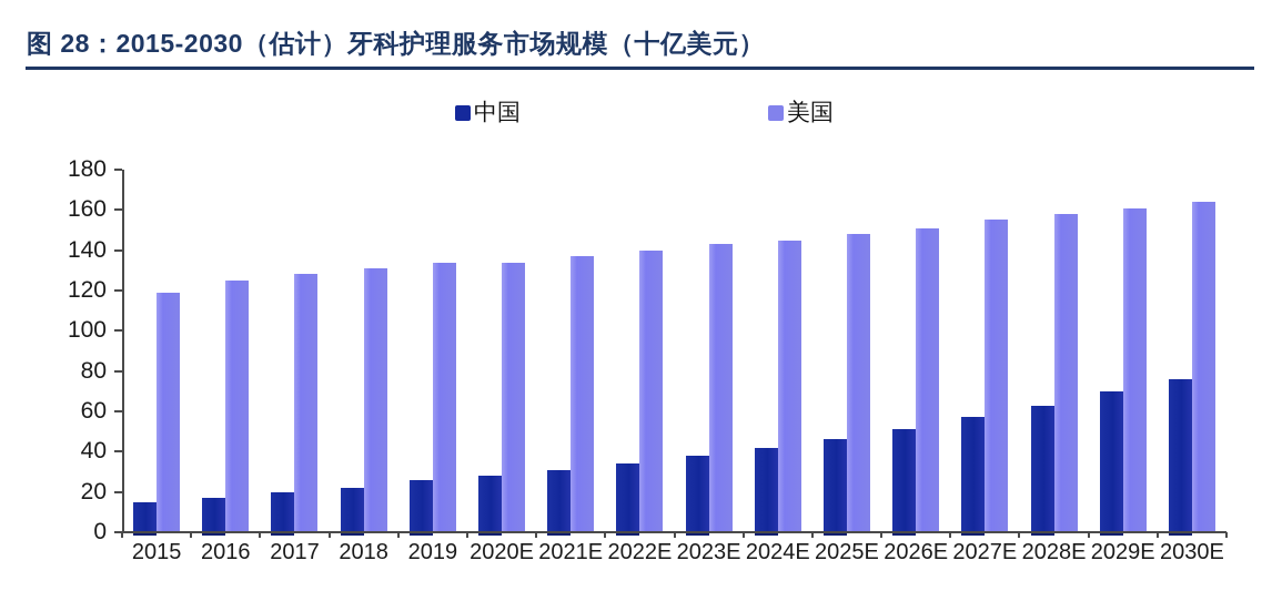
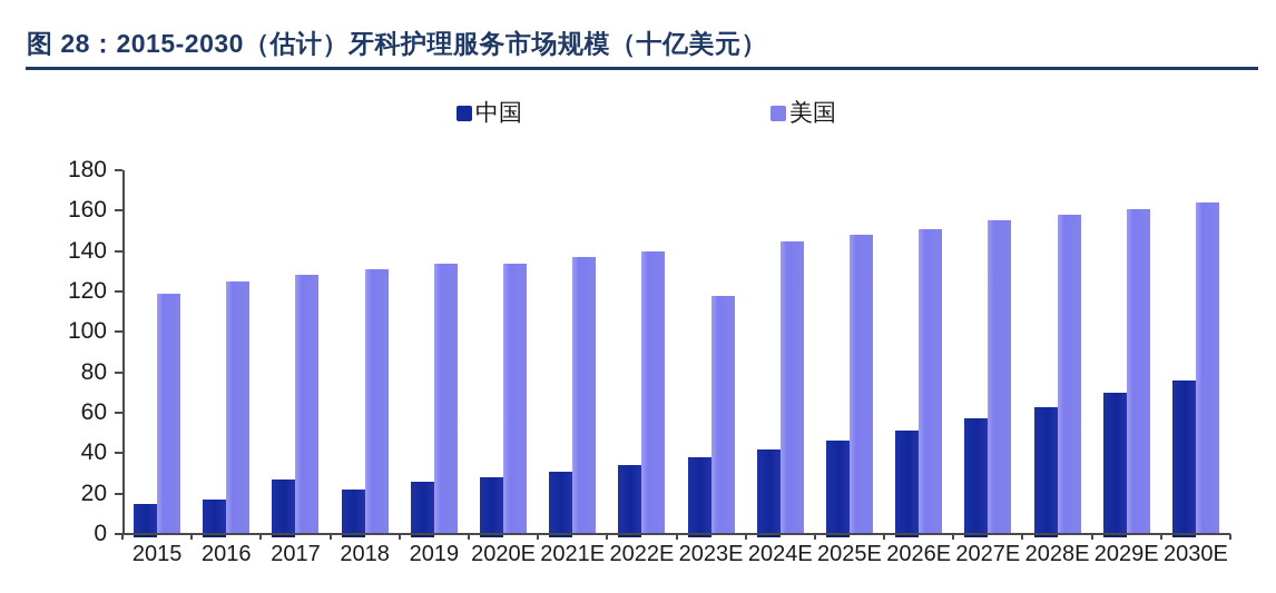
中国/2017: 20 -> 27
美国/2023E: 143 -> 118
